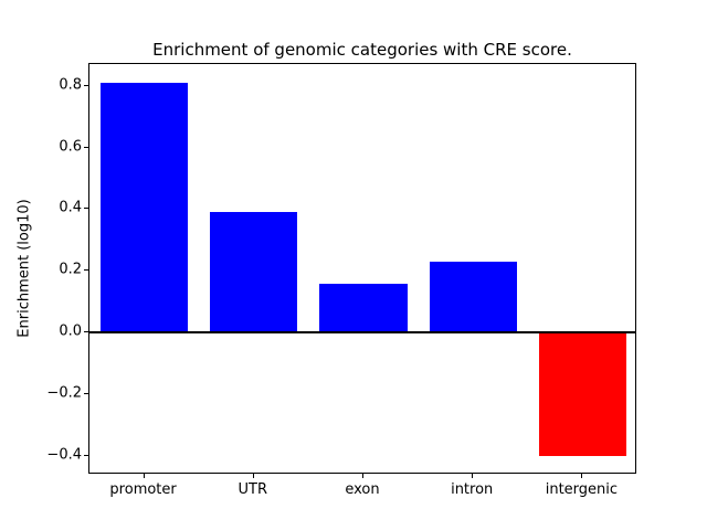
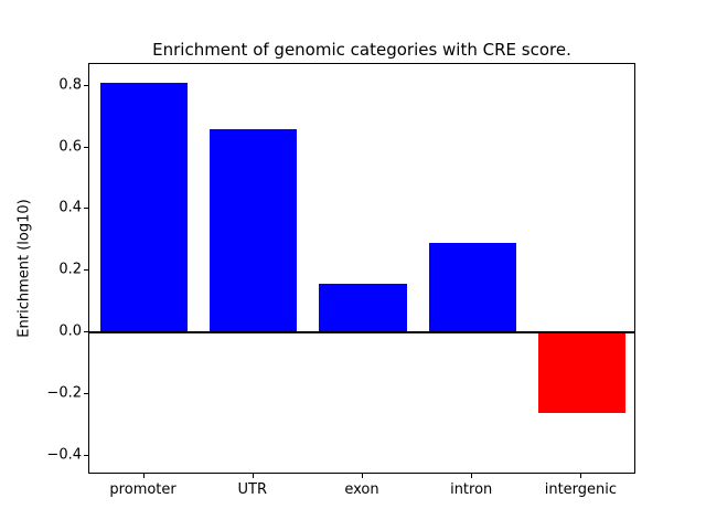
UTR: 0.39 -> 0.66
intron: 0.23 -> 0.29
intergenic: -0.40 -> -0.26
